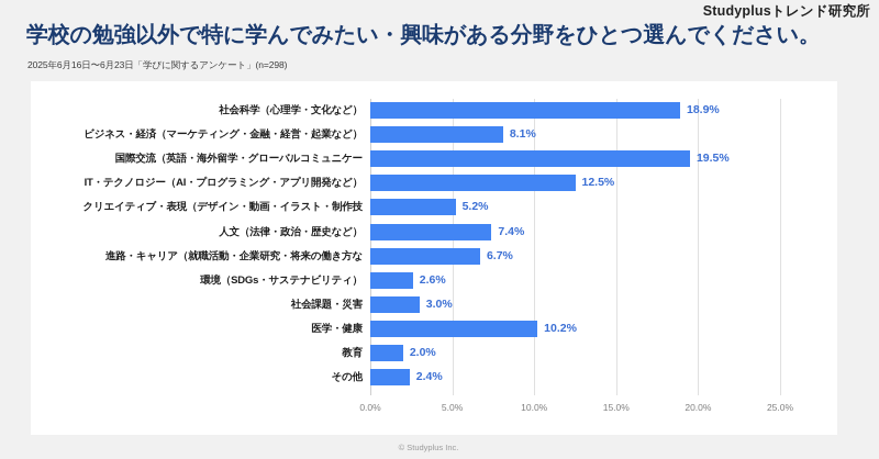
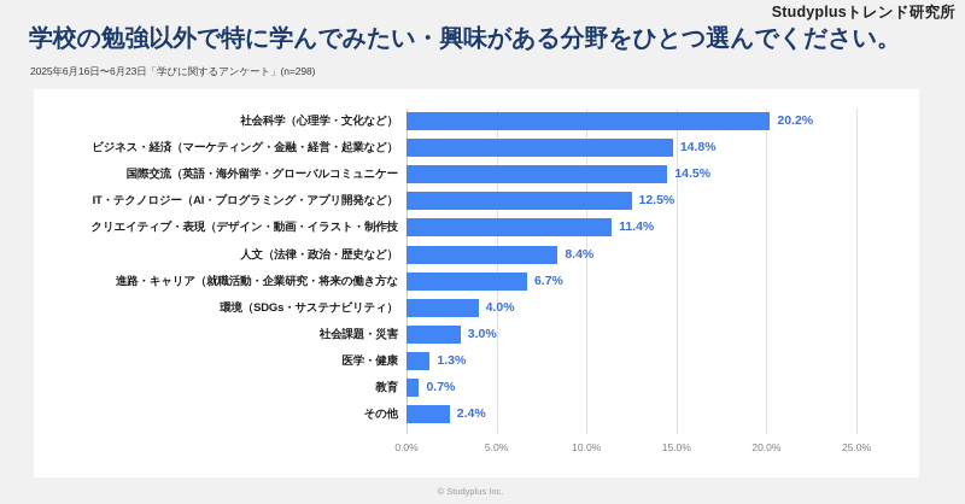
社会科学（心理学・文化など）: 18.9% -> 20.2%
ビジネス・経済（マーケティング・金融・経営・起業など）: 8.1% -> 14.8%
国際交流（英語・海外留学・グローバルコミュニケー: 19.5% -> 14.5%
クリエイティブ・表現（デザイン・動画・イラスト・制作技: 5.2% -> 11.4%
人文（法律・政治・歴史など）: 7.4% -> 8.4%
環境（SDGs・サステナビリティ）: 2.6% -> 4.0%
医学・健康: 10.2% -> 1.3%
教育: 2.0% -> 0.7%
